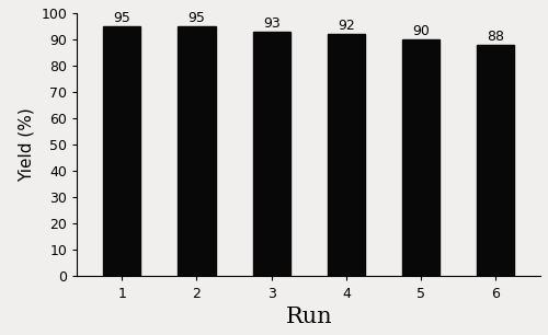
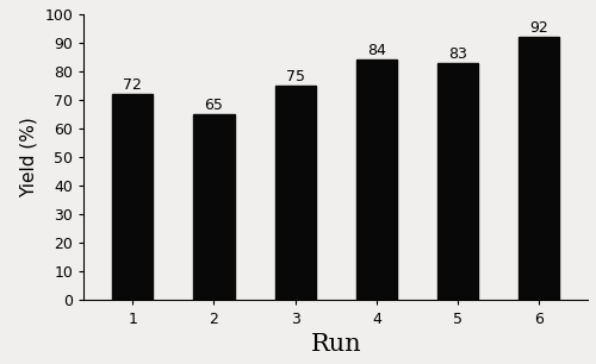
1: 95 -> 72
2: 95 -> 65
3: 93 -> 75
4: 92 -> 84
5: 90 -> 83
6: 88 -> 92
